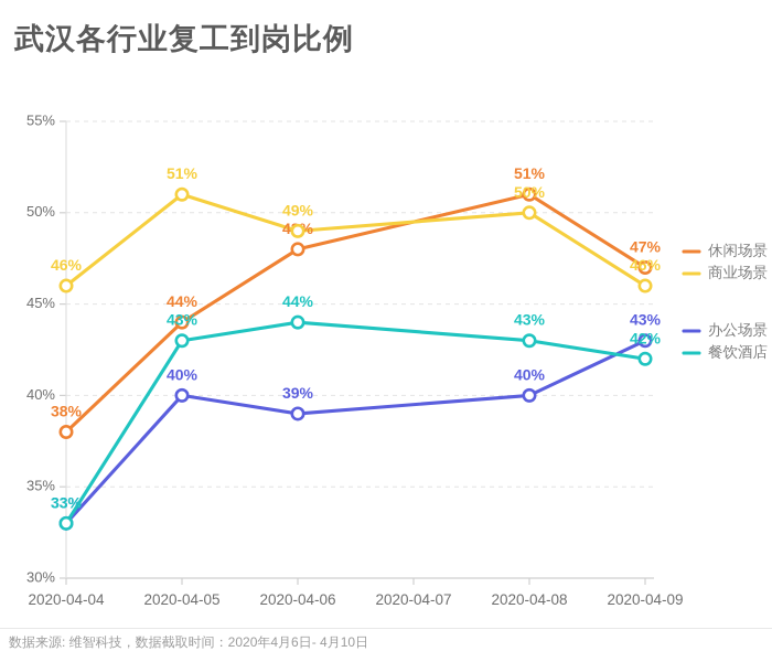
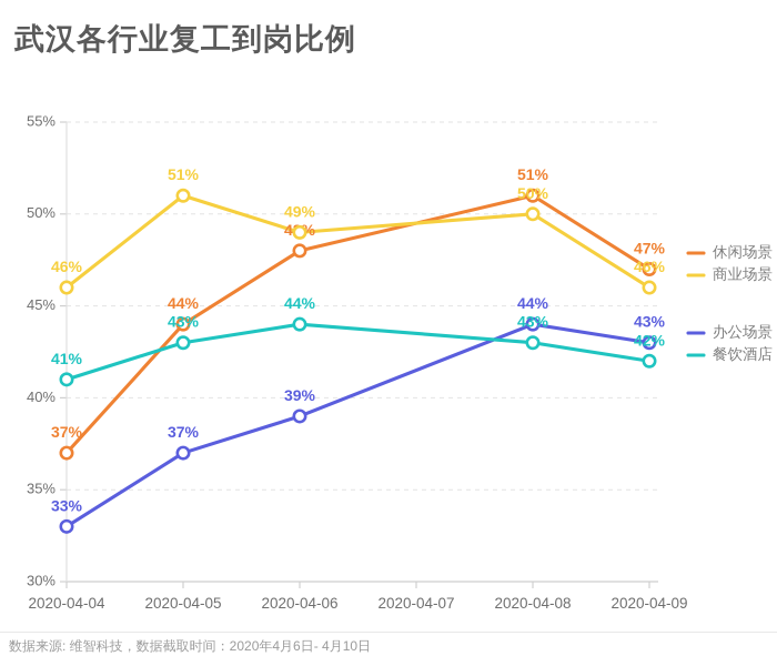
休闲场景/2020-04-04: 38% -> 37%
餐饮酒店/2020-04-04: 33% -> 41%
办公场景/2020-04-05: 40% -> 37%
办公场景/2020-04-08: 40% -> 44%
